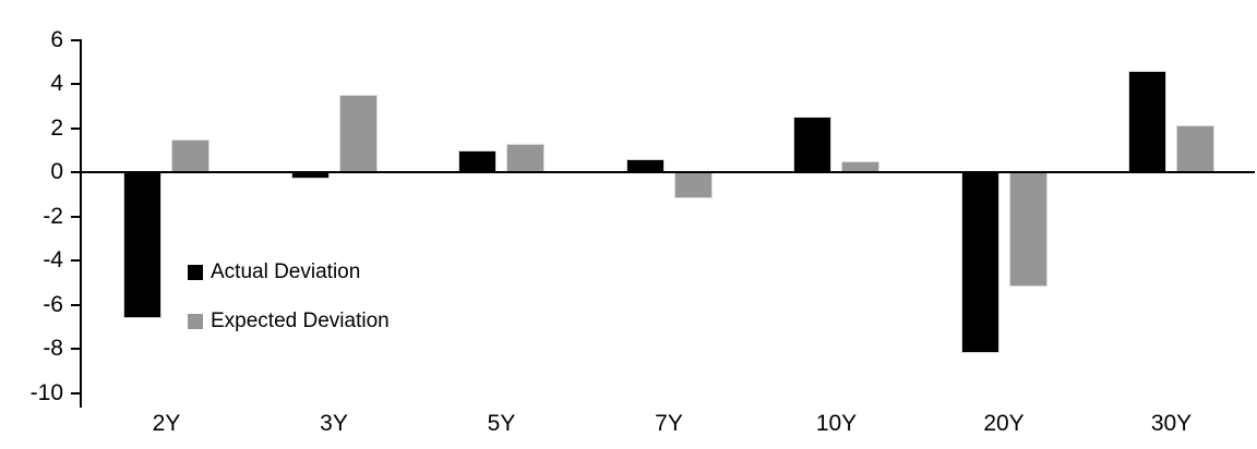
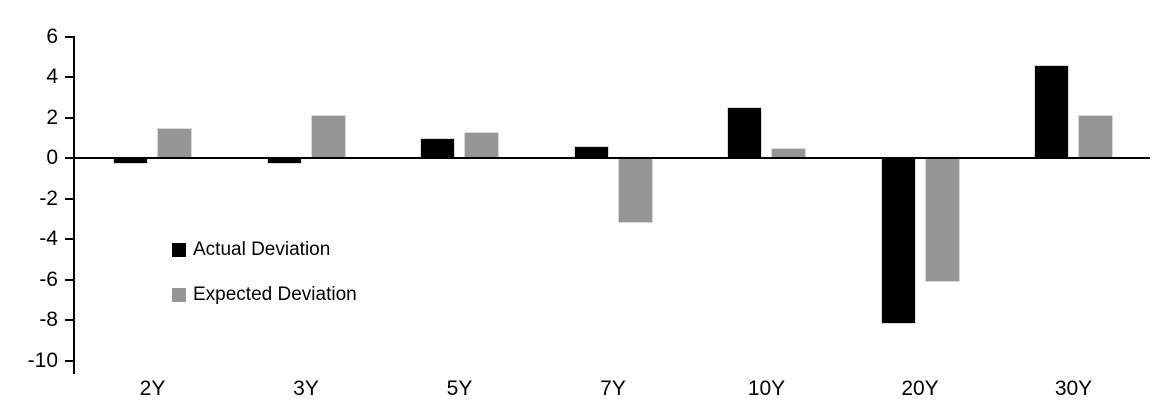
Actual Deviation/2Y: -6.6 -> -0.3
Expected Deviation/3Y: 3.5 -> 2.1
Expected Deviation/7Y: -1.2 -> -3.2
Expected Deviation/20Y: -5.2 -> -6.1
